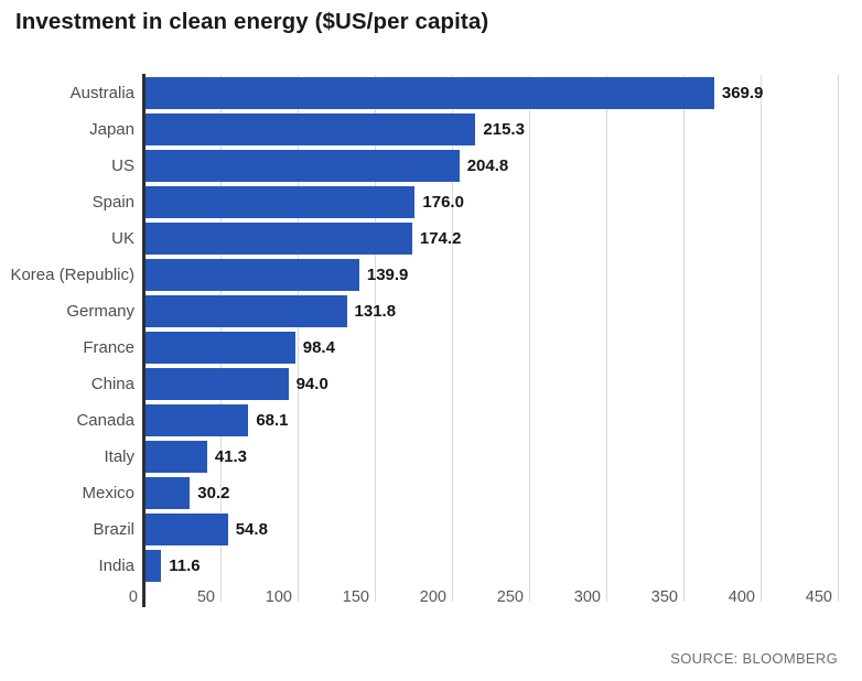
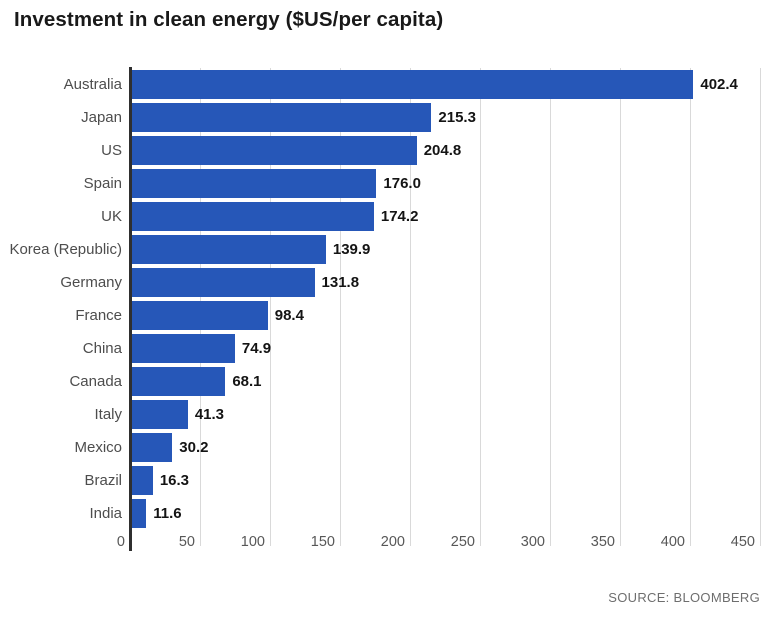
Australia: 369.9 -> 402.4
China: 94.0 -> 74.9
Brazil: 54.8 -> 16.3
